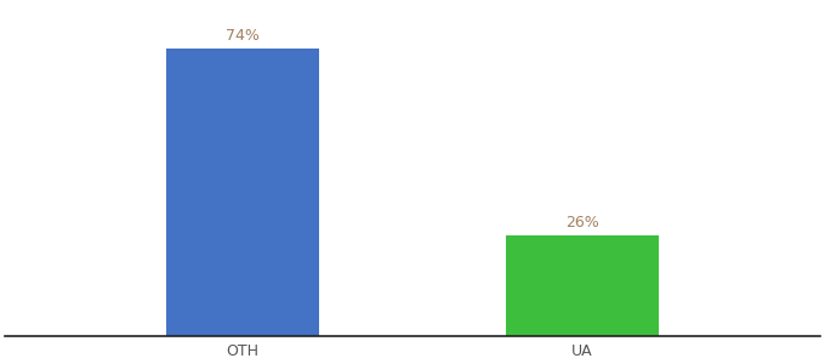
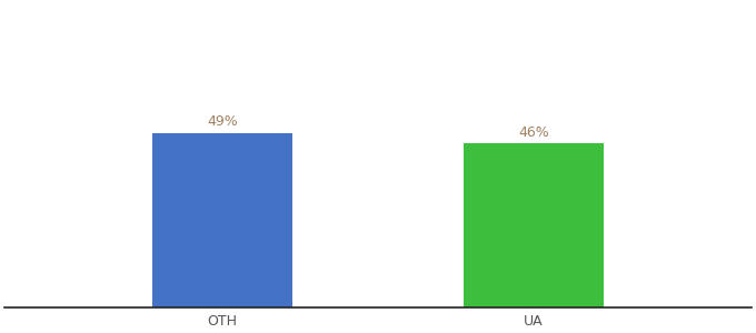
OTH: 74% -> 49%
UA: 26% -> 46%
